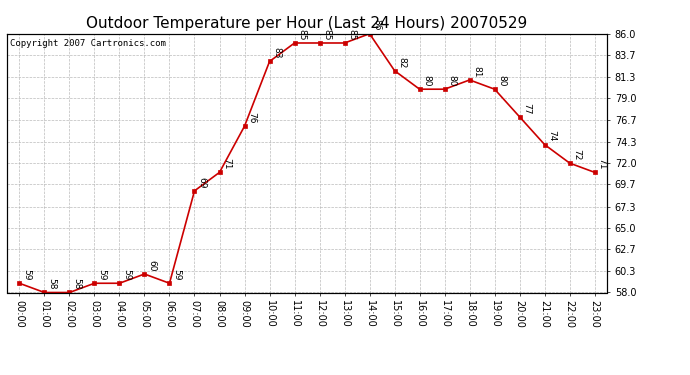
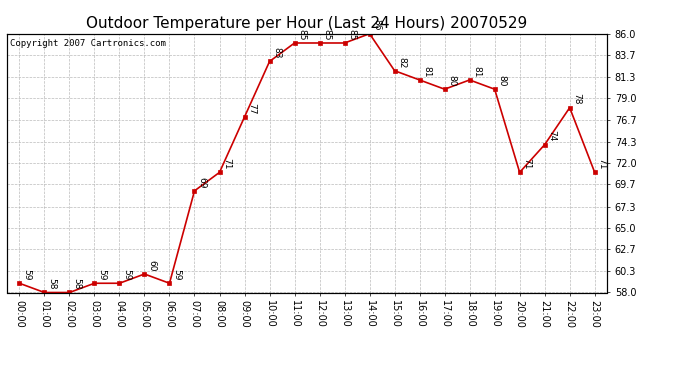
09:00: 76 -> 77
16:00: 80 -> 81
20:00: 77 -> 71
22:00: 72 -> 78
